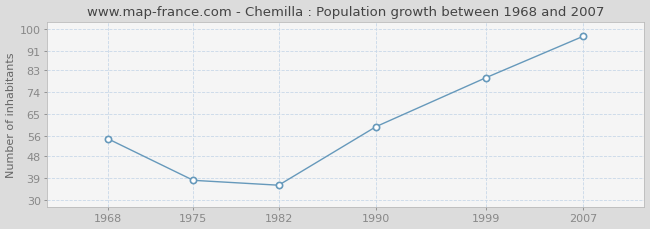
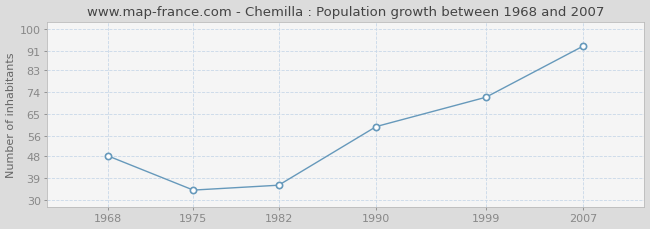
1968: 55 -> 48
1975: 38 -> 34
1999: 80 -> 72
2007: 97 -> 93
